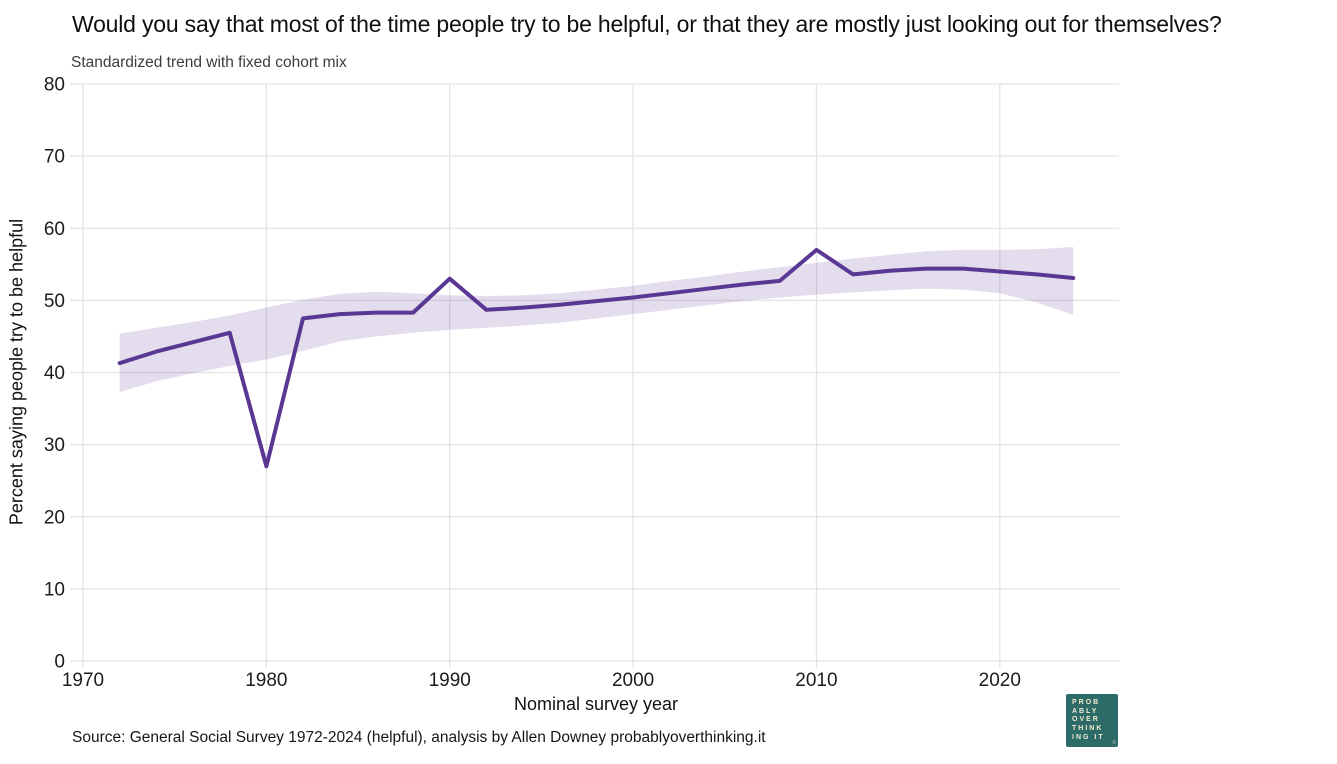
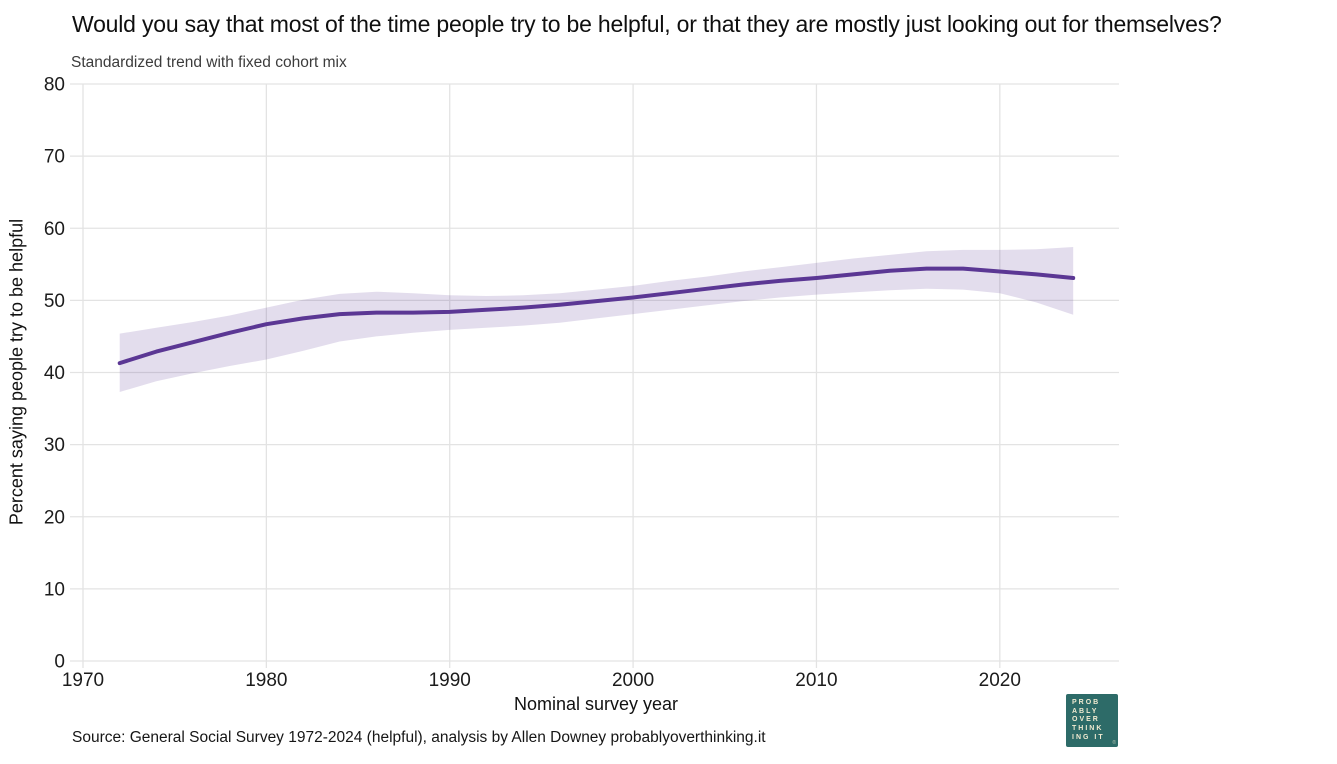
1980: 27 -> 47
1990: 53 -> 48
2010: 57 -> 53
